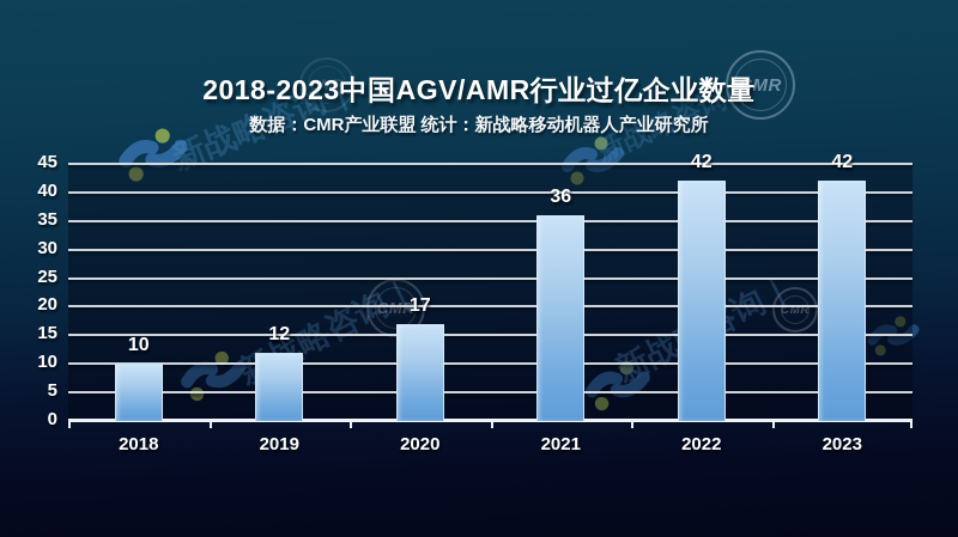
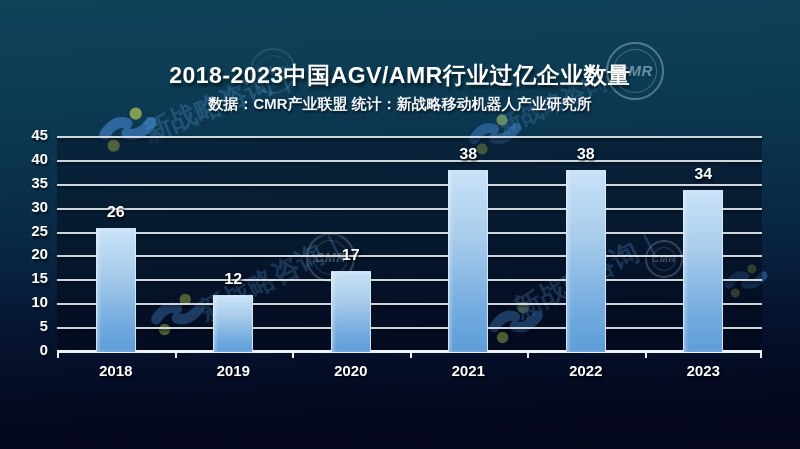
2018: 10 -> 26
2021: 36 -> 38
2022: 42 -> 38
2023: 42 -> 34
